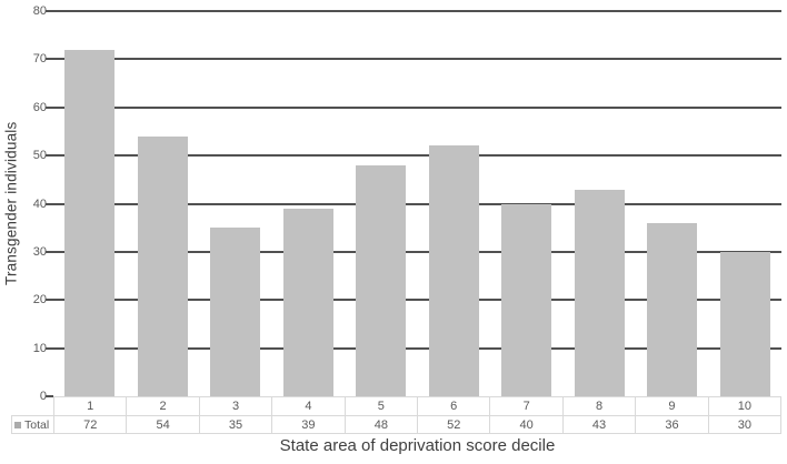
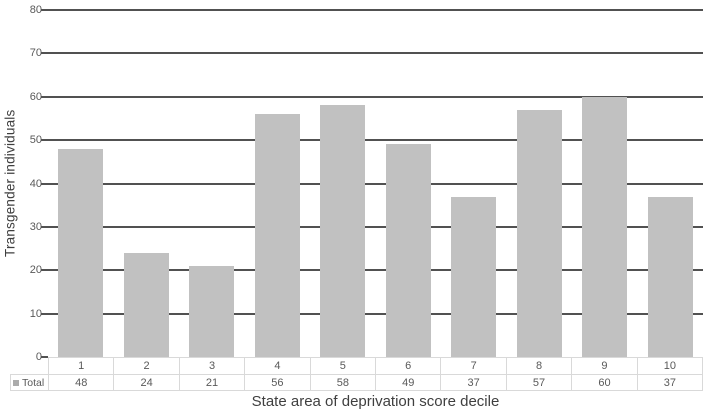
1: 72 -> 48
2: 54 -> 24
3: 35 -> 21
4: 39 -> 56
5: 48 -> 58
6: 52 -> 49
7: 40 -> 37
8: 43 -> 57
9: 36 -> 60
10: 30 -> 37
